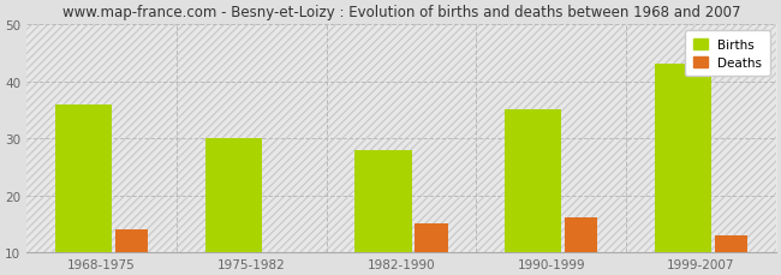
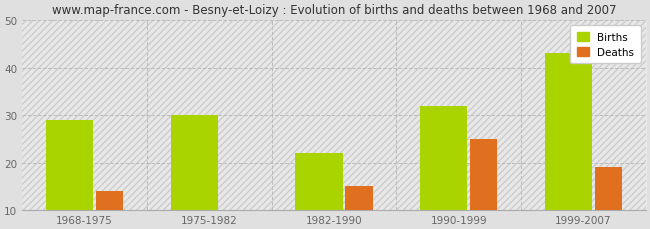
Births/1968-1975: 36 -> 29
Births/1982-1990: 28 -> 22
Births/1990-1999: 35 -> 32
Deaths/1990-1999: 16 -> 25
Deaths/1999-2007: 13 -> 19
